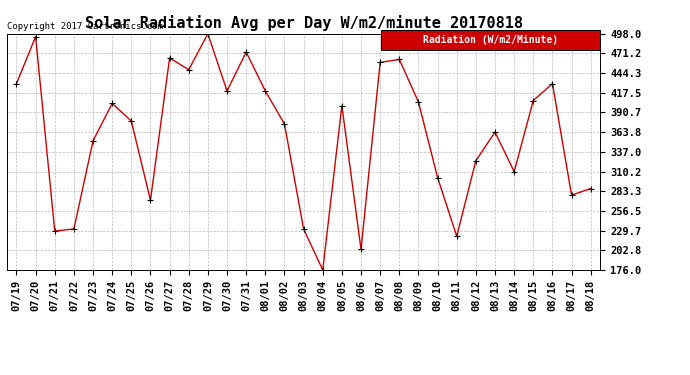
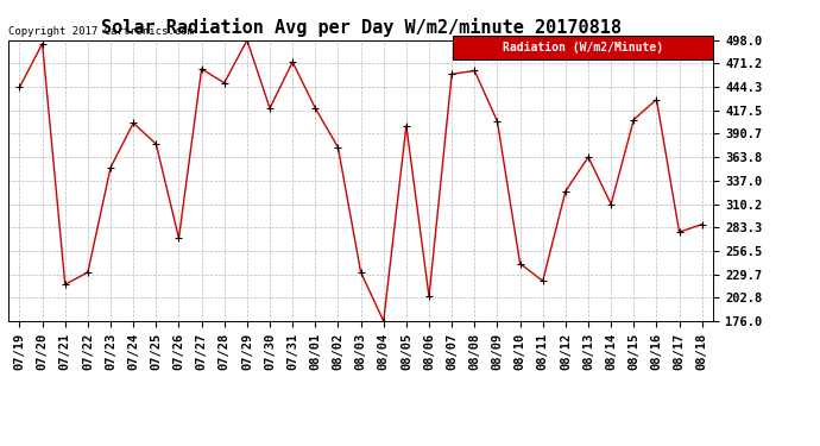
07/19: 430 -> 444
07/21: 229 -> 218
08/10: 302 -> 242
